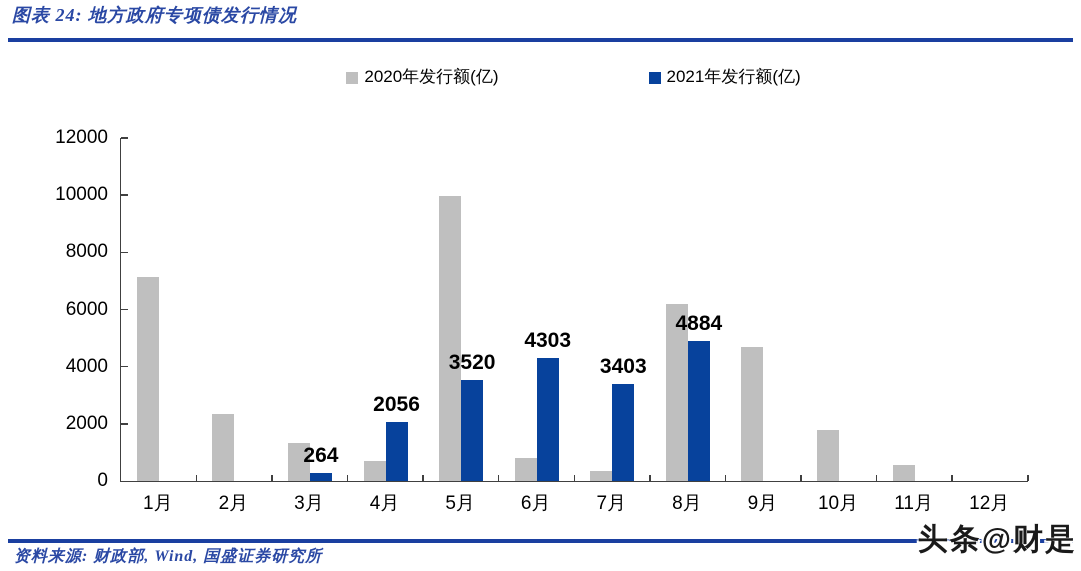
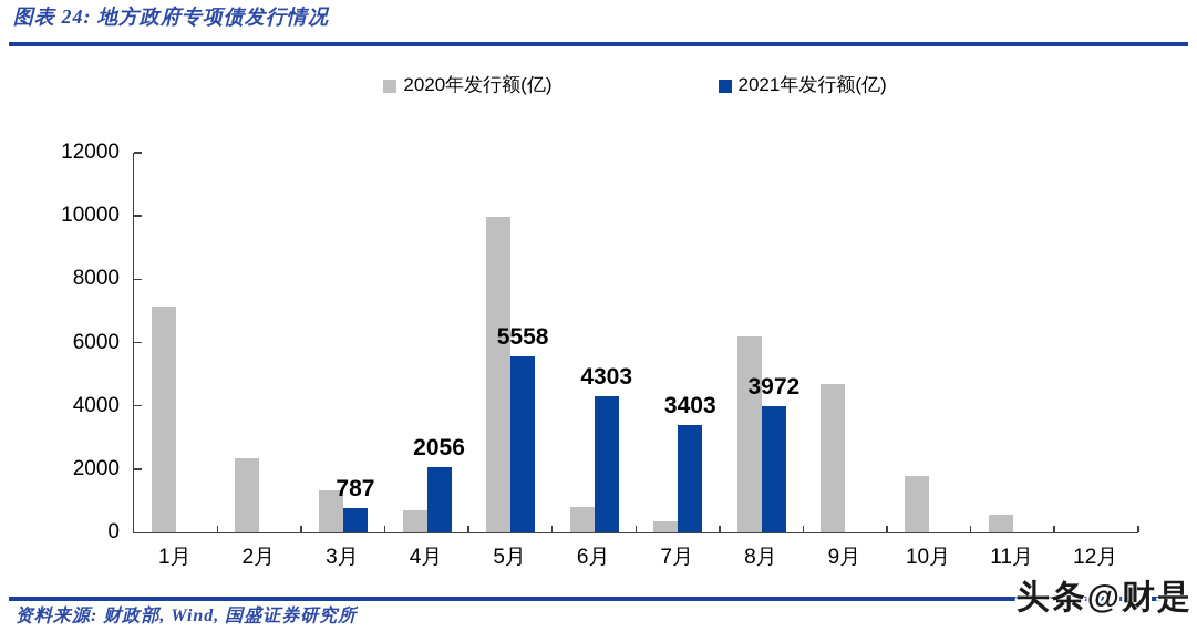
2021年发行额(亿)/3月: 264 -> 787
2021年发行额(亿)/5月: 3520 -> 5558
2021年发行额(亿)/8月: 4884 -> 3972
